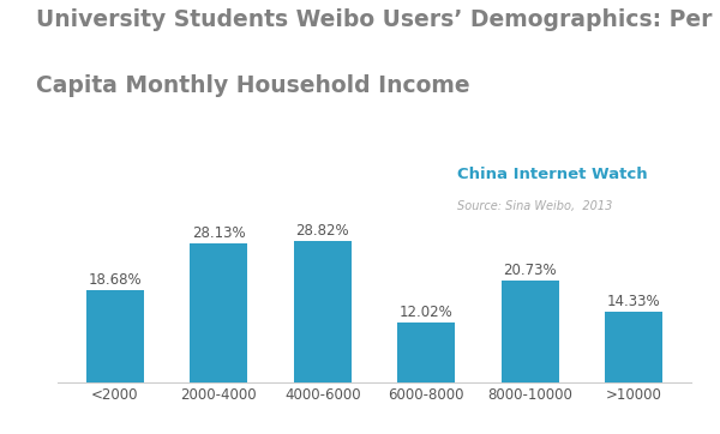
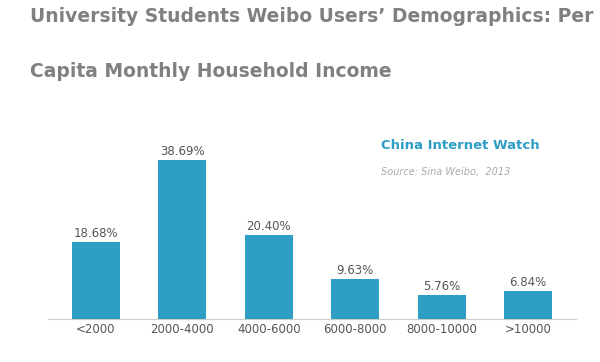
2000-4000: 28.13% -> 38.69%
4000-6000: 28.82% -> 20.40%
6000-8000: 12.02% -> 9.63%
8000-10000: 20.73% -> 5.76%
>10000: 14.33% -> 6.84%
